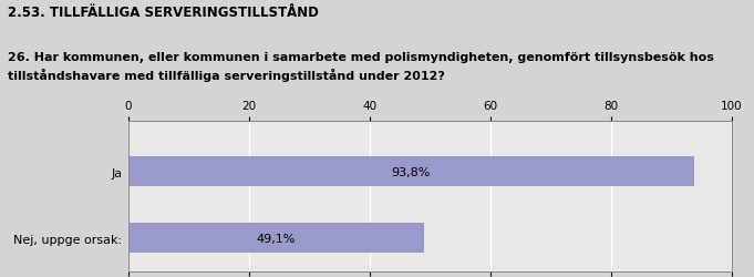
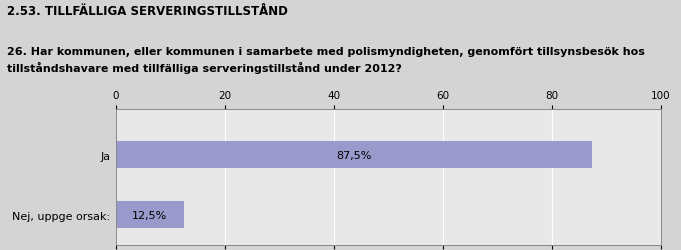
Ja: 93,8% -> 87,5%
Nej, uppge orsak:: 49,1% -> 12,5%
